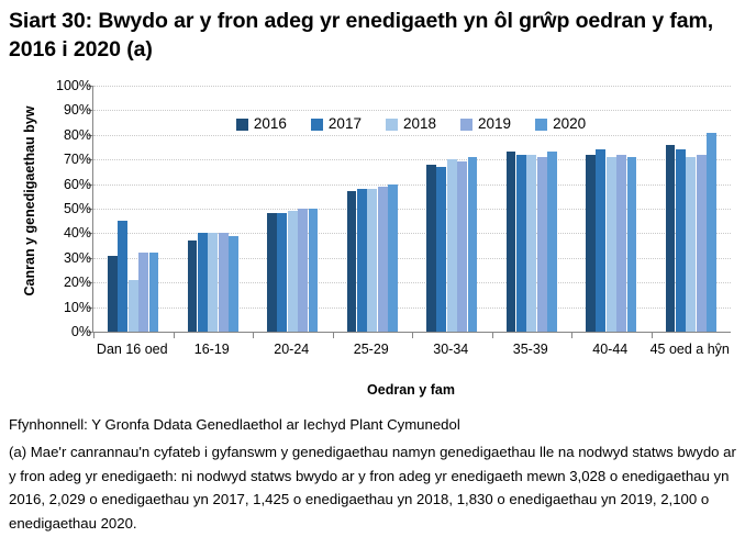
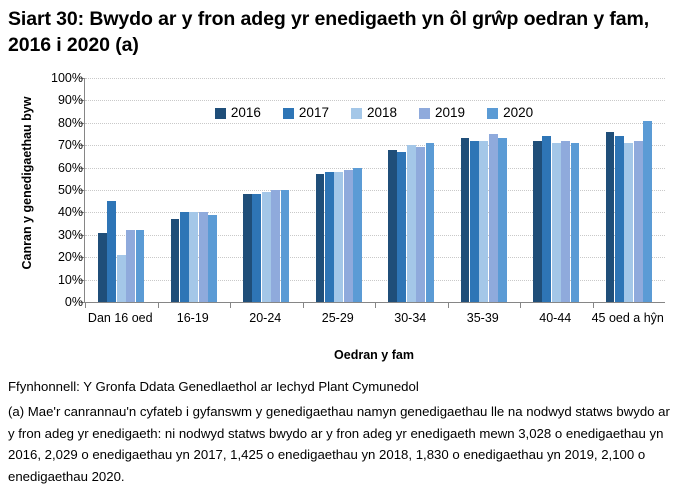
2019/35-39: 71% -> 75%
